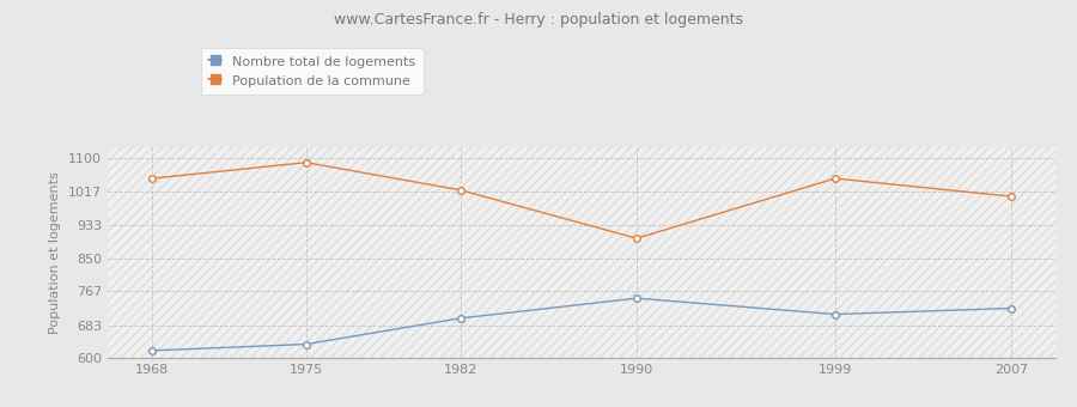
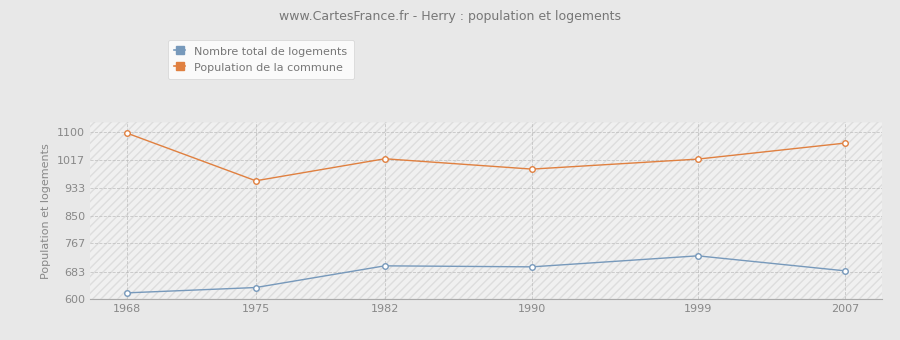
Population de la commune/1968: 1050 -> 1098
Population de la commune/1975: 1090 -> 955
Nombre total de logements/1990: 750 -> 697
Population de la commune/1990: 900 -> 990
Nombre total de logements/1999: 710 -> 730
Population de la commune/1999: 1050 -> 1020
Nombre total de logements/2007: 725 -> 685
Population de la commune/2007: 1005 -> 1068
